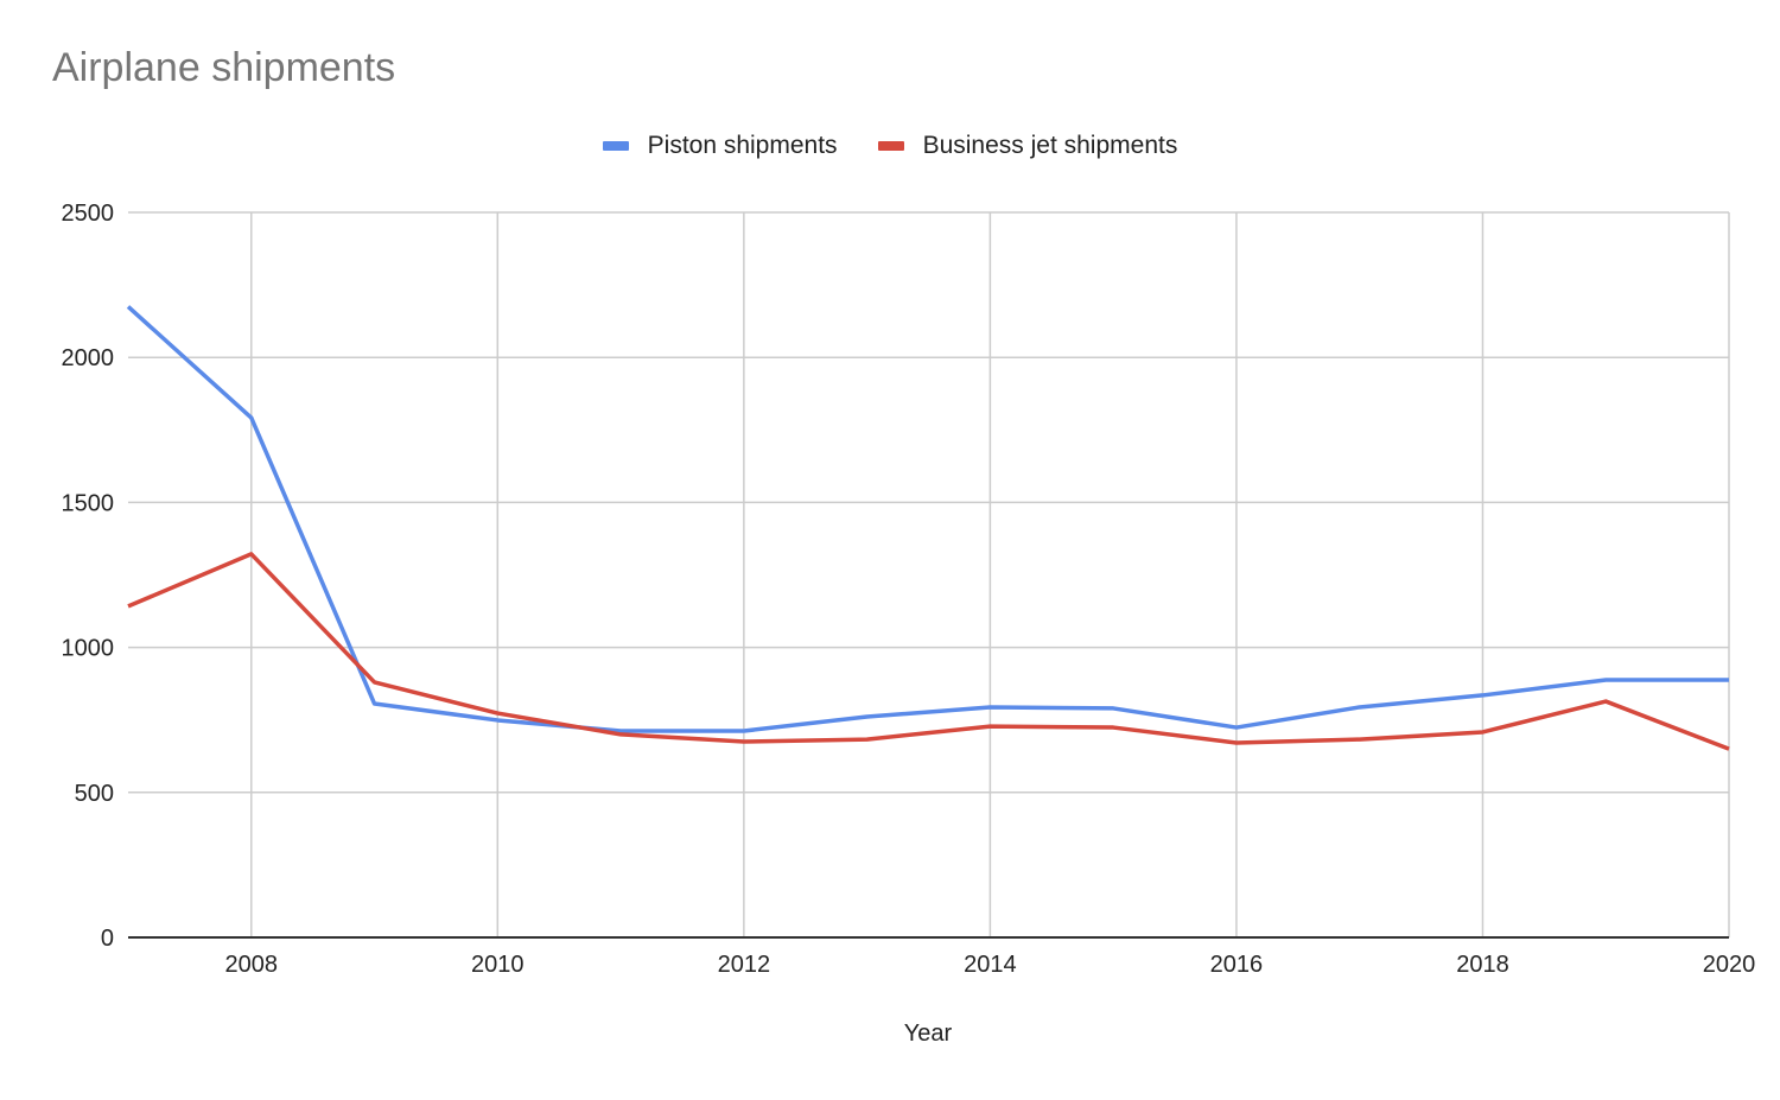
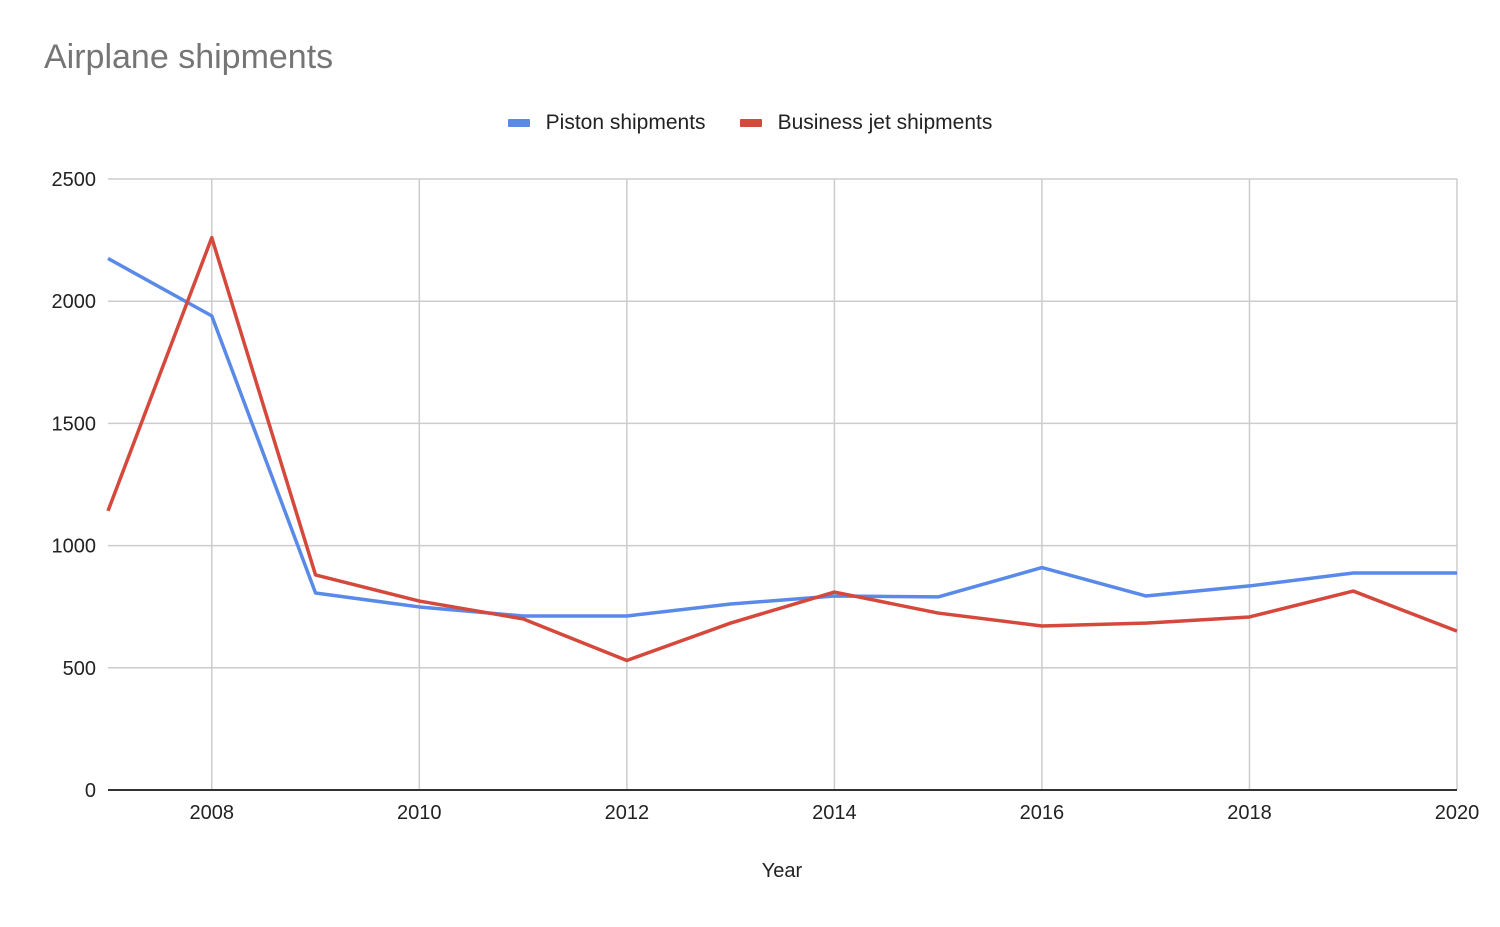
Piston shipments/2008: 1790 -> 1940
Business jet shipments/2008: 1320 -> 2260
Business jet shipments/2012: 680 -> 530
Business jet shipments/2014: 730 -> 810
Piston shipments/2016: 720 -> 910
